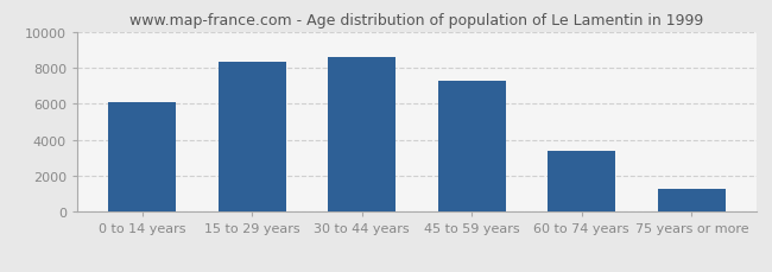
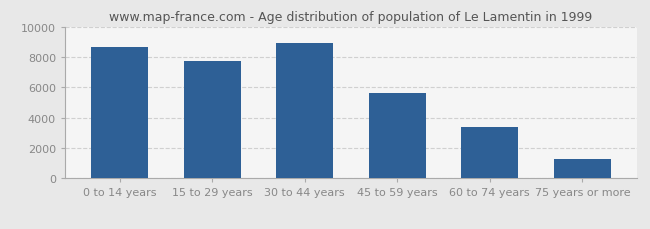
0 to 14 years: 6100 -> 8600
15 to 29 years: 8300 -> 7800
30 to 44 years: 8600 -> 9000
45 to 59 years: 7300 -> 5600
